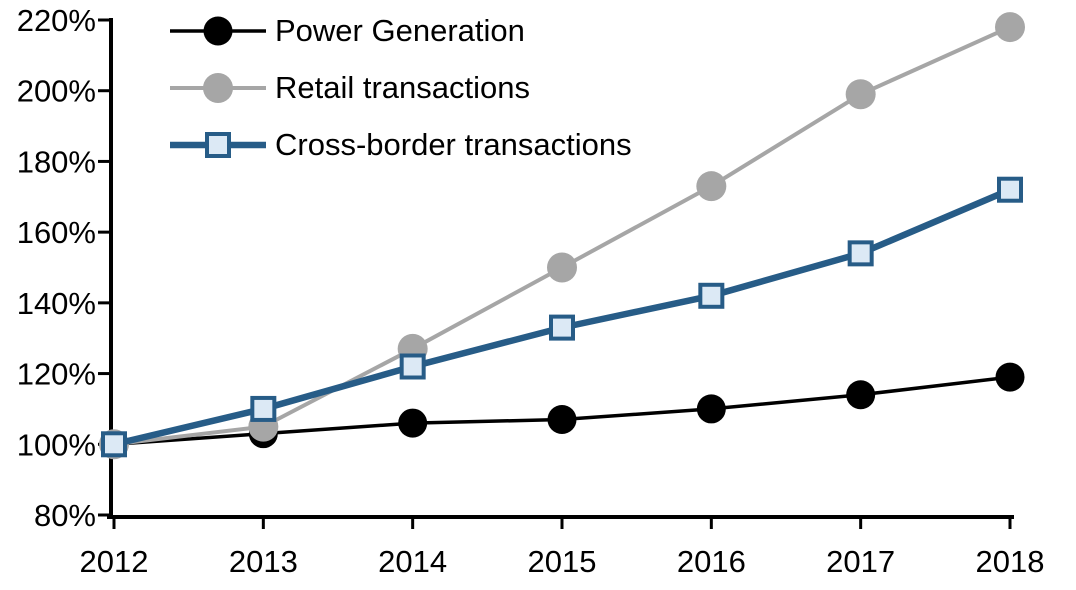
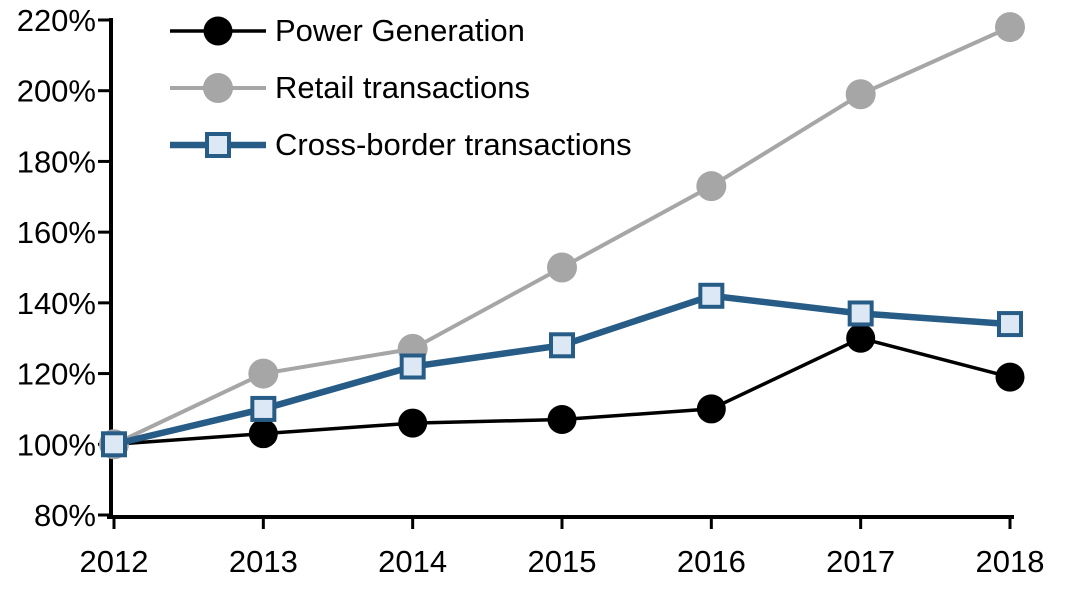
Retail transactions/2013: 105% -> 120%
Cross-border transactions/2015: 133% -> 128%
Power Generation/2017: 114% -> 130%
Cross-border transactions/2017: 154% -> 137%
Cross-border transactions/2018: 172% -> 134%
